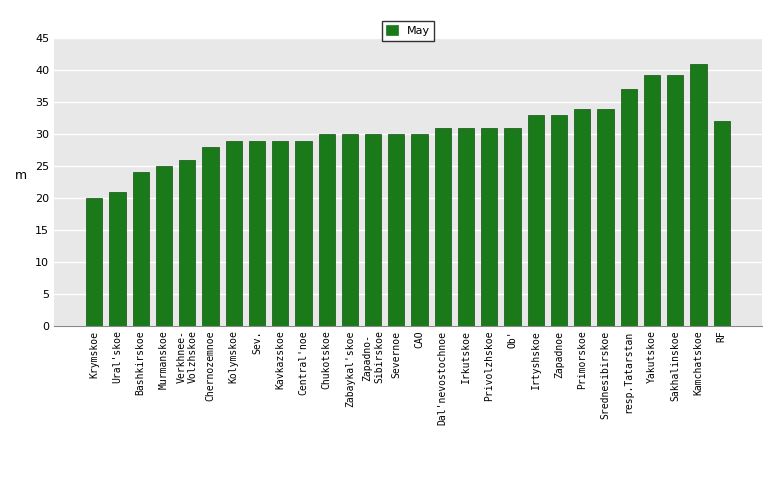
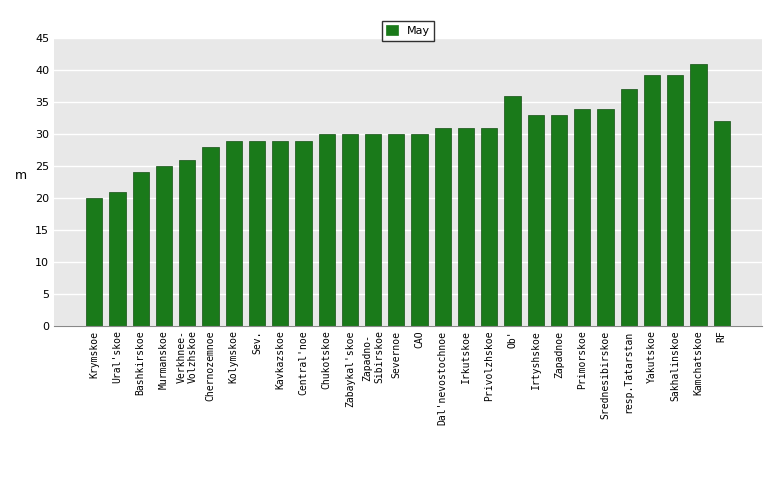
Ob': 31.0 -> 36.0
